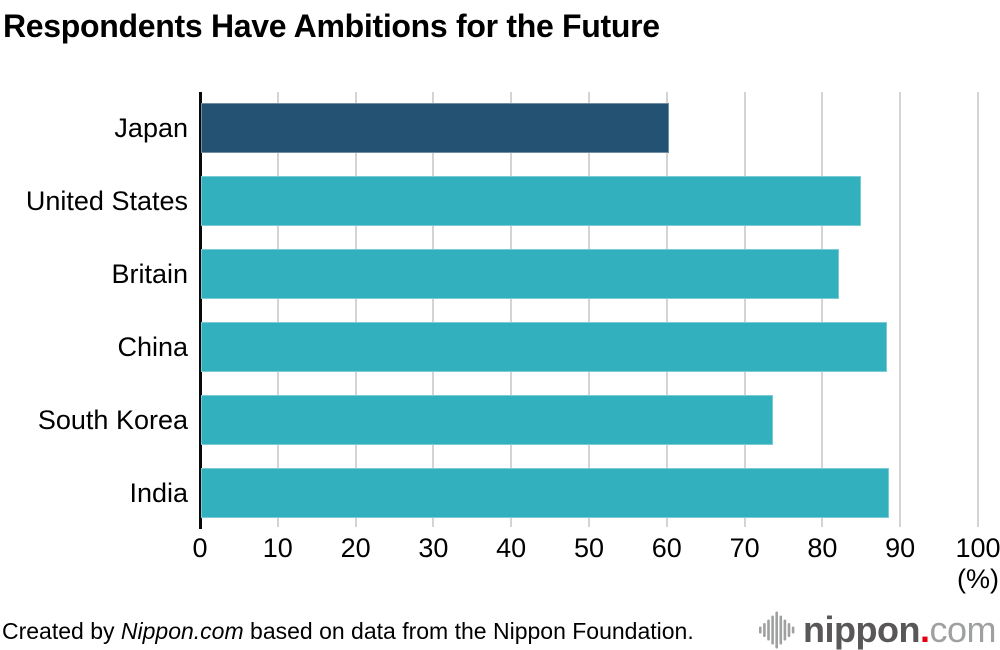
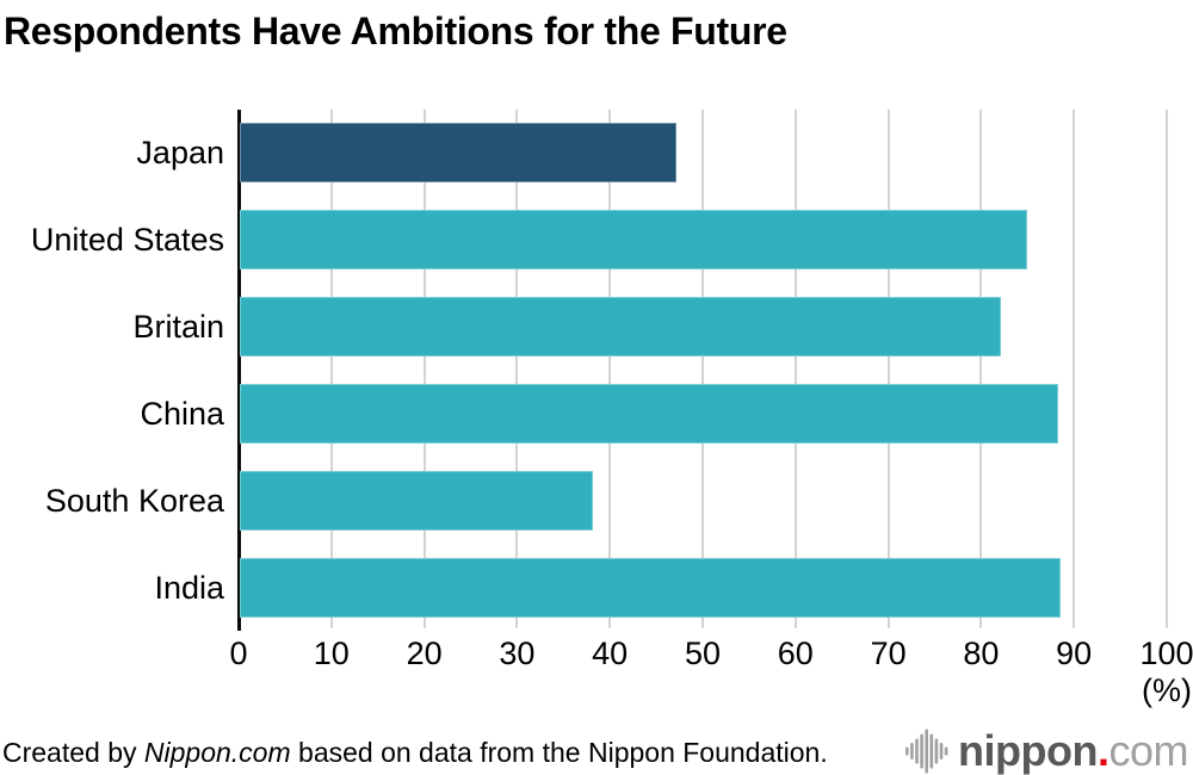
Japan: 60 -> 47
South Korea: 74 -> 38
